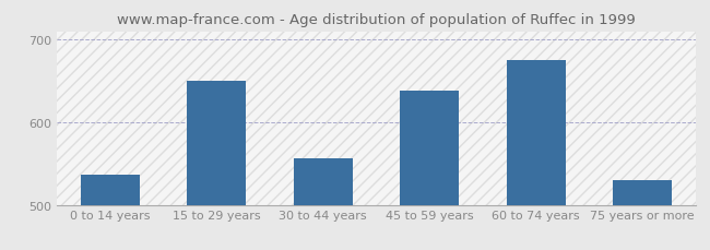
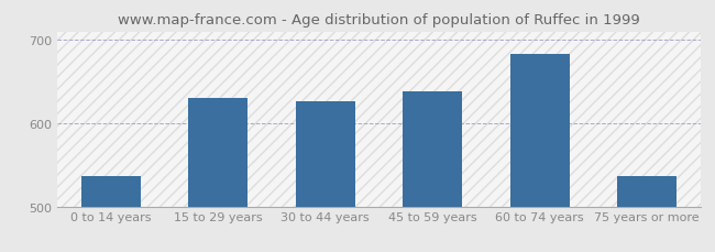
15 to 29 years: 650 -> 630
30 to 44 years: 556 -> 627
60 to 74 years: 676 -> 683
75 years or more: 530 -> 537
